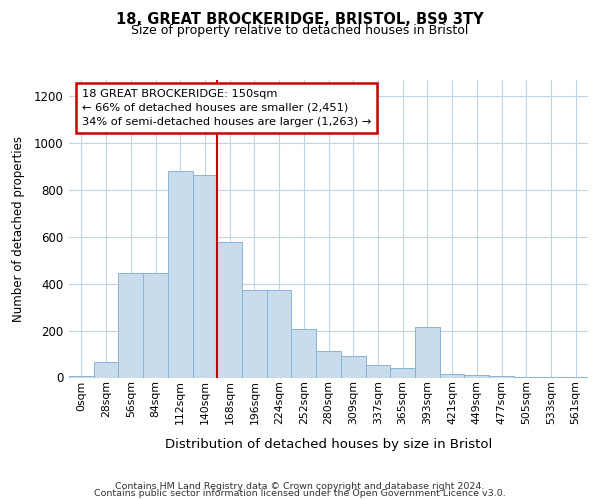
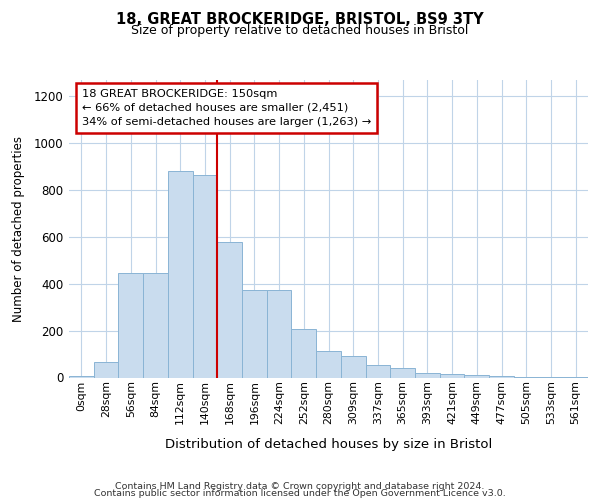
393sqm: 215 -> 20
